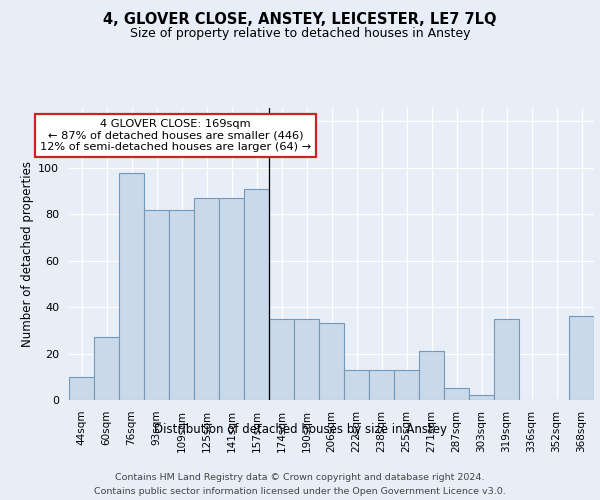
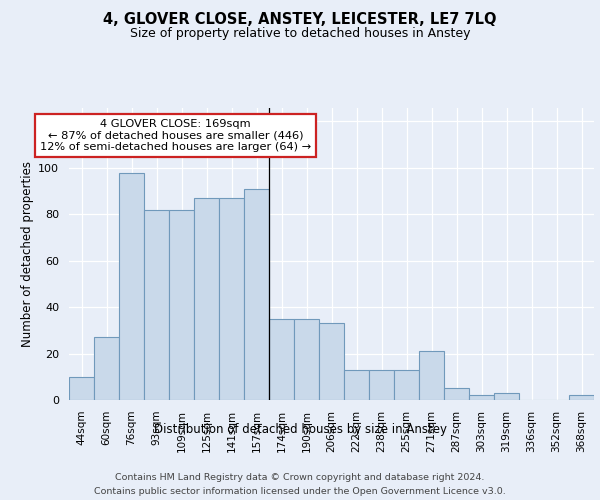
319sqm: 35 -> 3
368sqm: 36 -> 2
